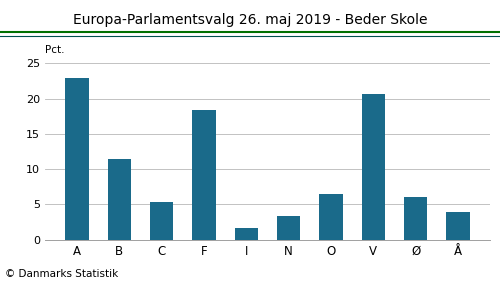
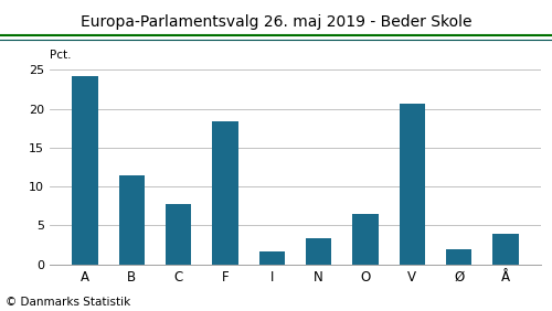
A: 23.0 -> 24.2
C: 5.4 -> 7.8
Ø: 6.1 -> 2.0
